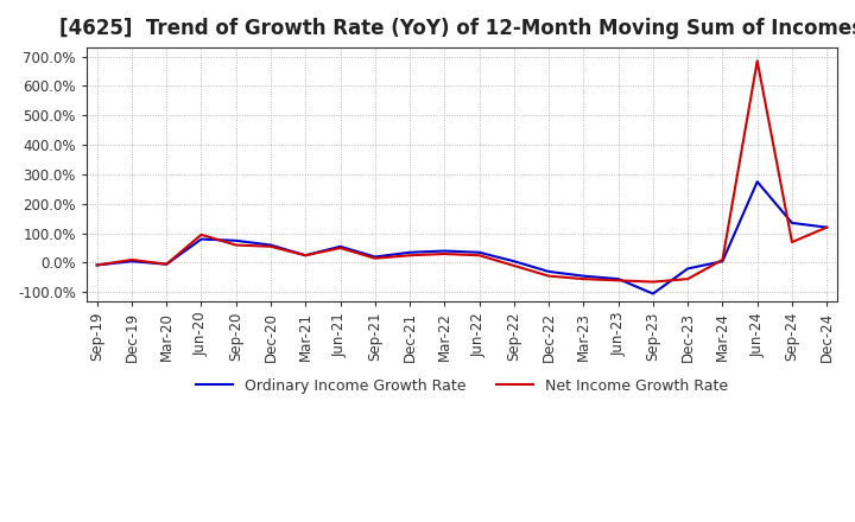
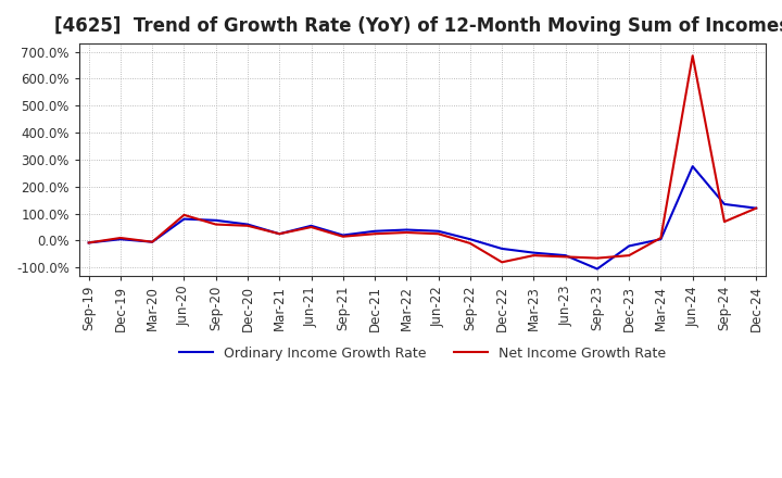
Net Income Growth Rate/Dec-22: -45% -> -80%
